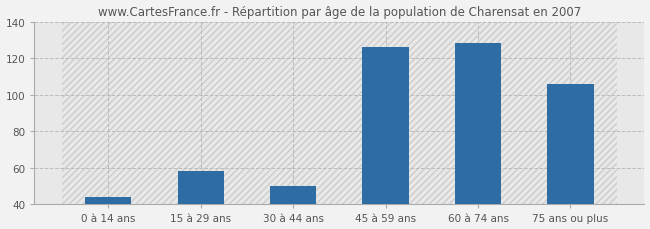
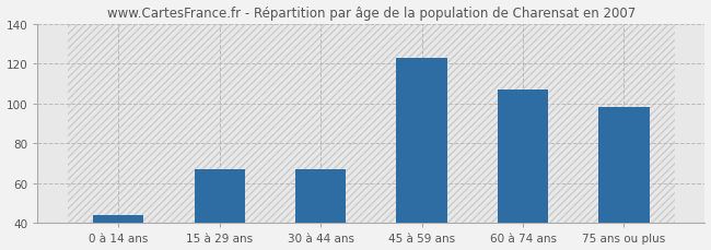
15 à 29 ans: 58 -> 67
30 à 44 ans: 50 -> 67
45 à 59 ans: 126 -> 123
60 à 74 ans: 128 -> 107
75 ans ou plus: 106 -> 98
